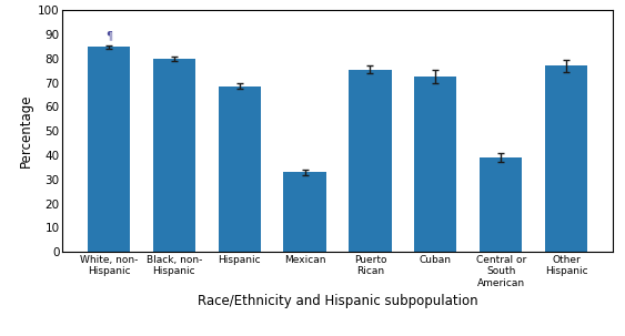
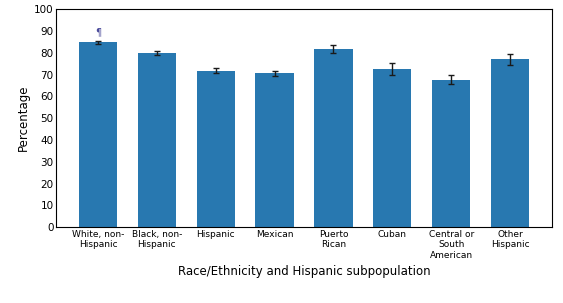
Hispanic: 68.5 -> 71.8
Mexican: 33.0 -> 70.5
Puerto Rican: 75.5 -> 81.9
Central or South American: 39.0 -> 67.7
